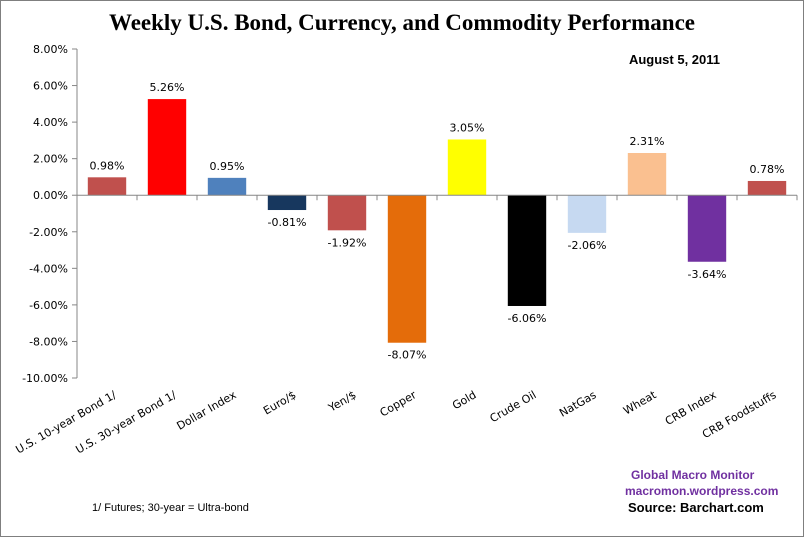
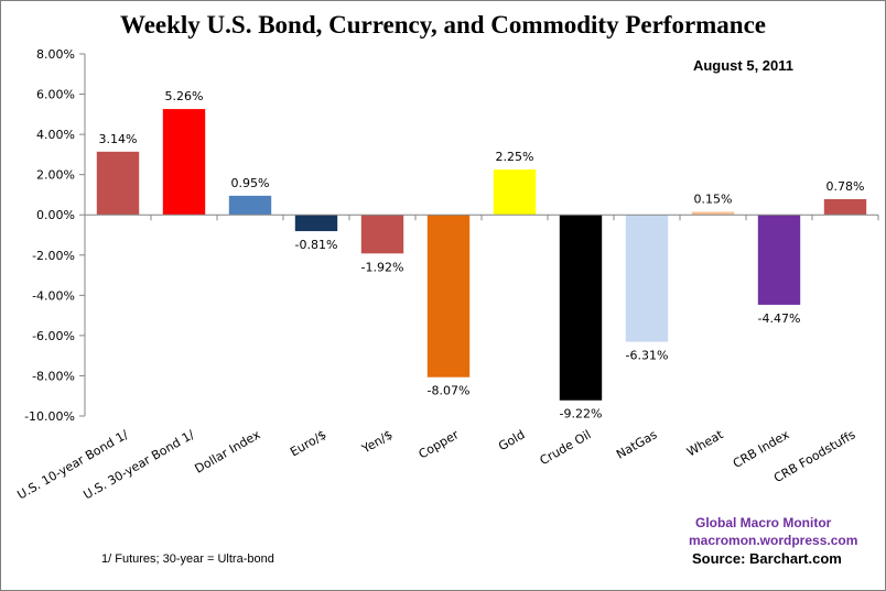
U.S. 10-year Bond 1/: 0.98% -> 3.14%
Gold: 3.05% -> 2.25%
Crude Oil: -6.06% -> -9.22%
NatGas: -2.06% -> -6.31%
Wheat: 2.31% -> 0.15%
CRB Index: -3.64% -> -4.47%
